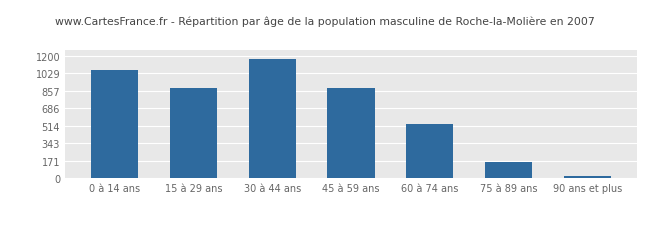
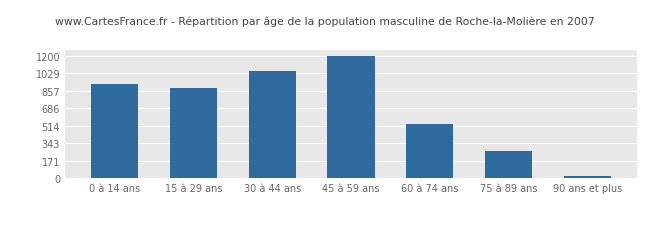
0 à 14 ans: 1060 -> 920
30 à 44 ans: 1170 -> 1050
45 à 59 ans: 880 -> 1200
75 à 89 ans: 160 -> 270
